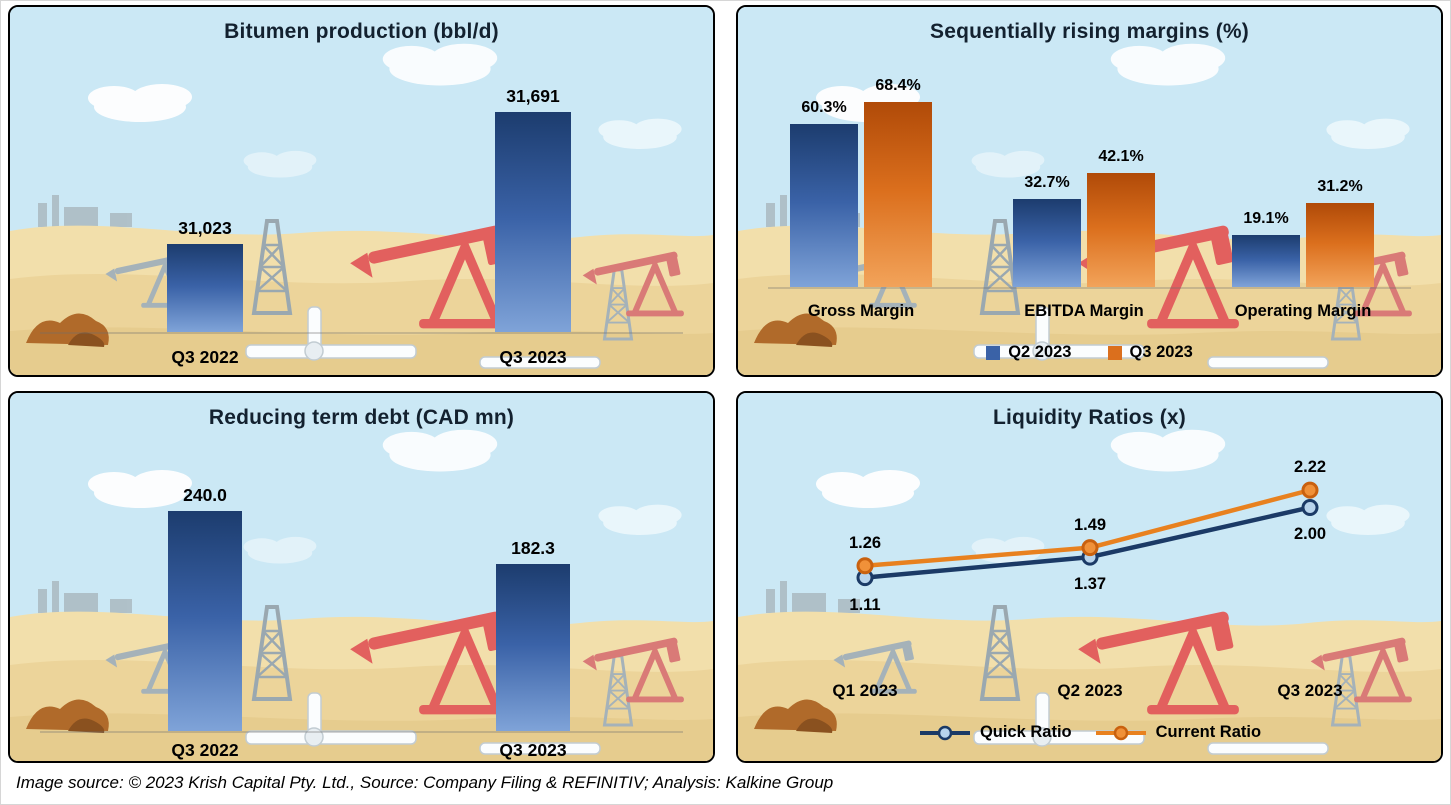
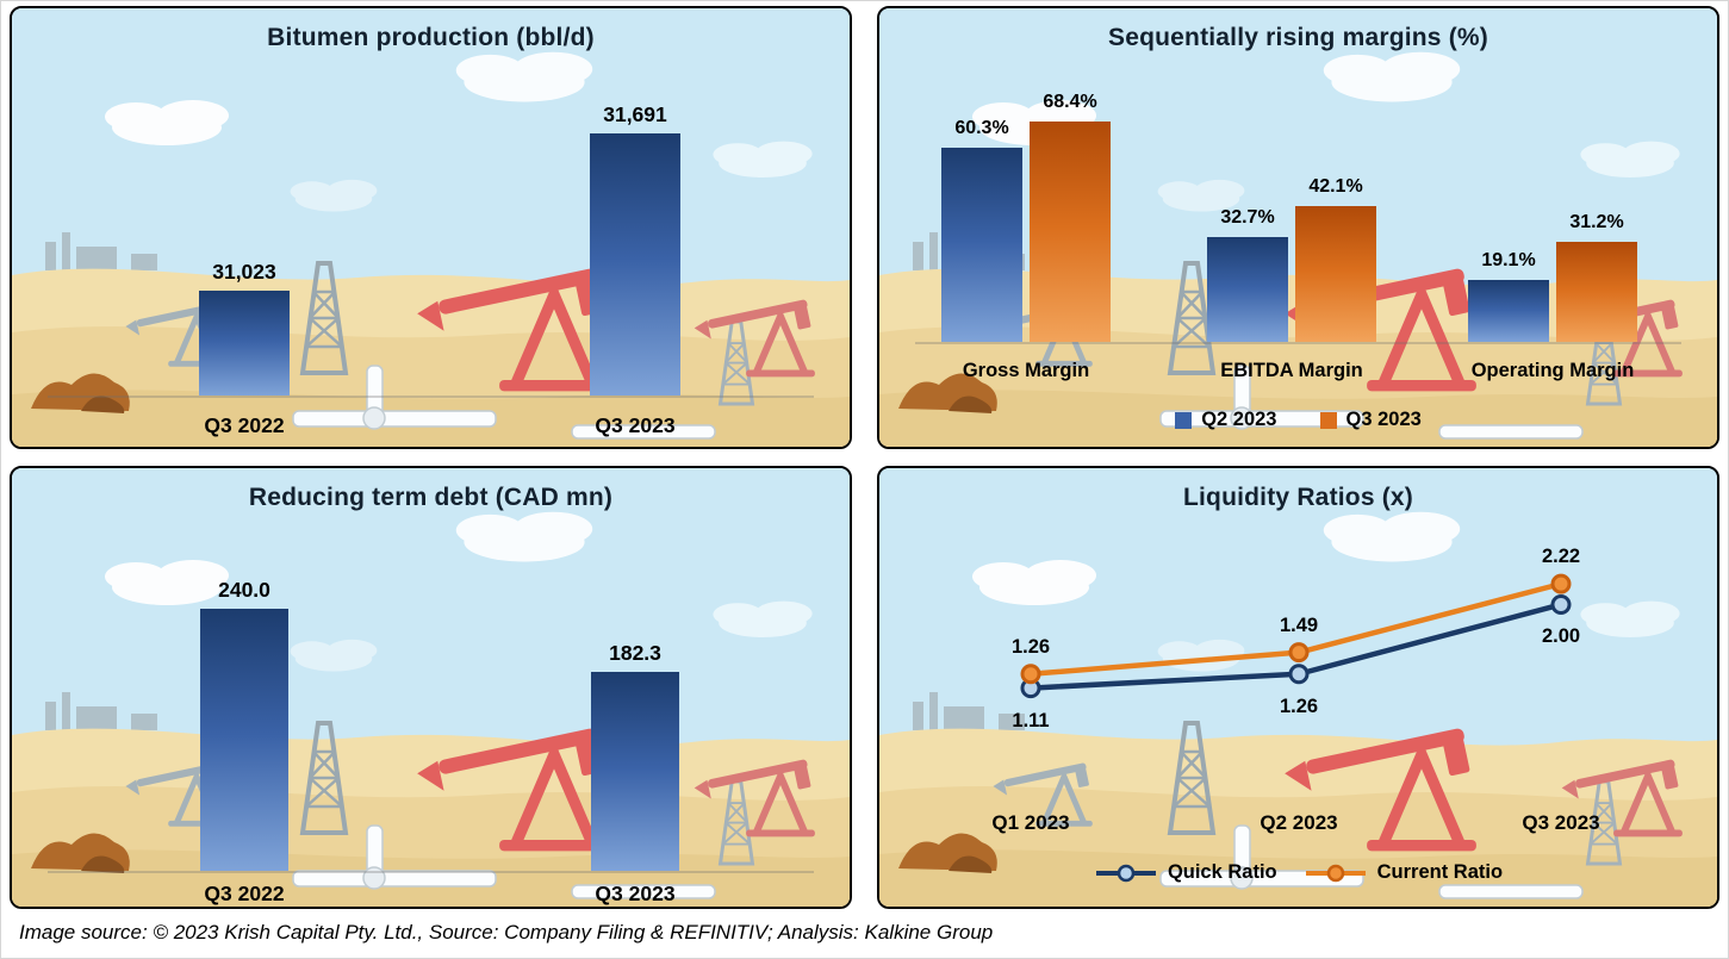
Liquidity Ratios (x)/Quick Ratio/Q2 2023: 1.37 -> 1.26
